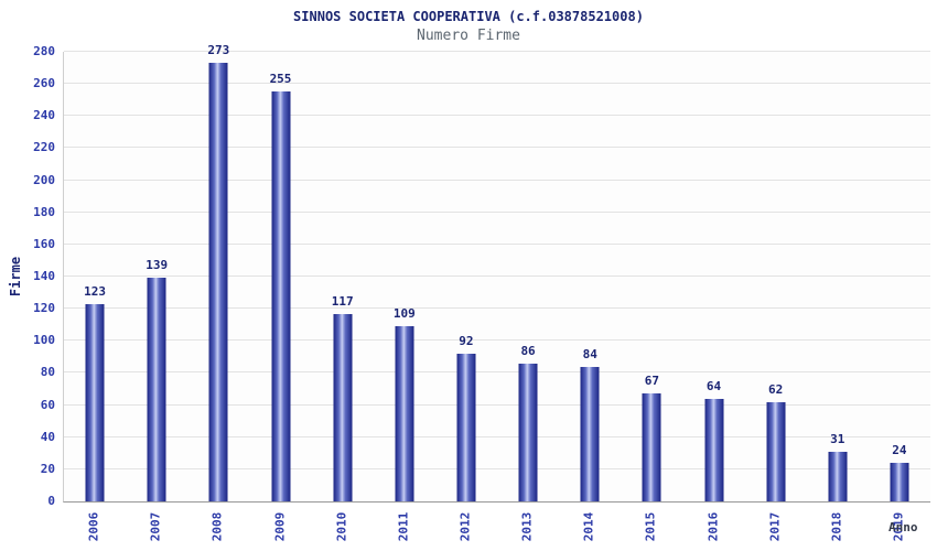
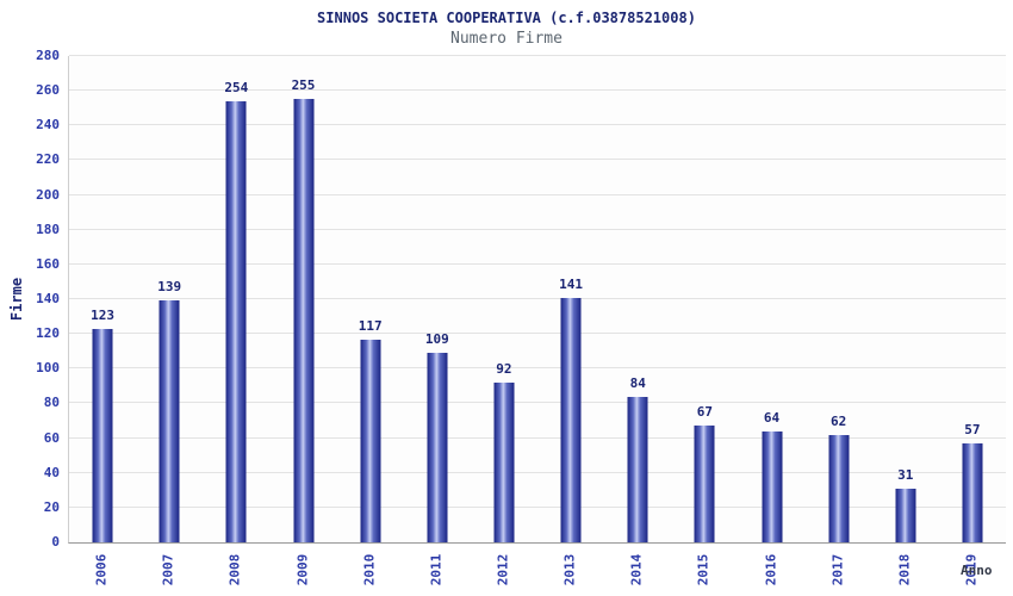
2008: 273 -> 254
2013: 86 -> 141
2019: 24 -> 57
